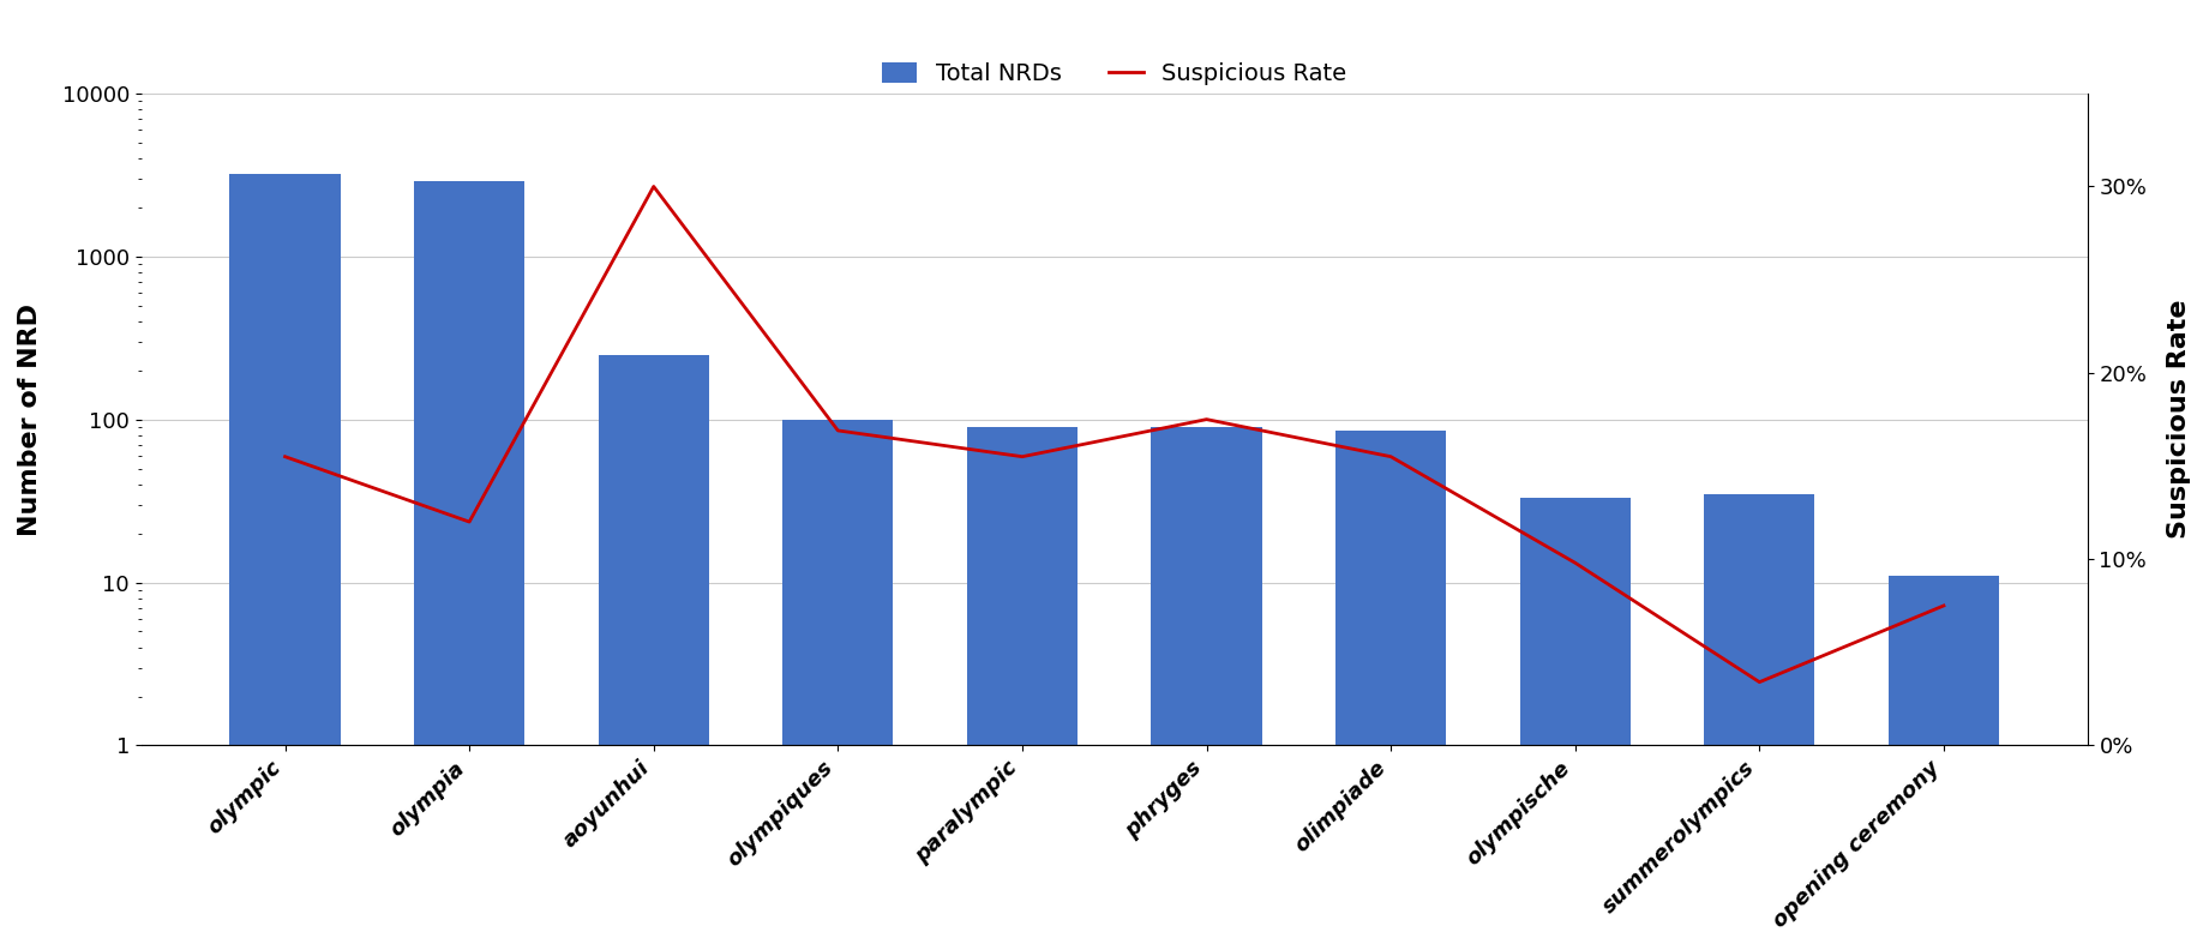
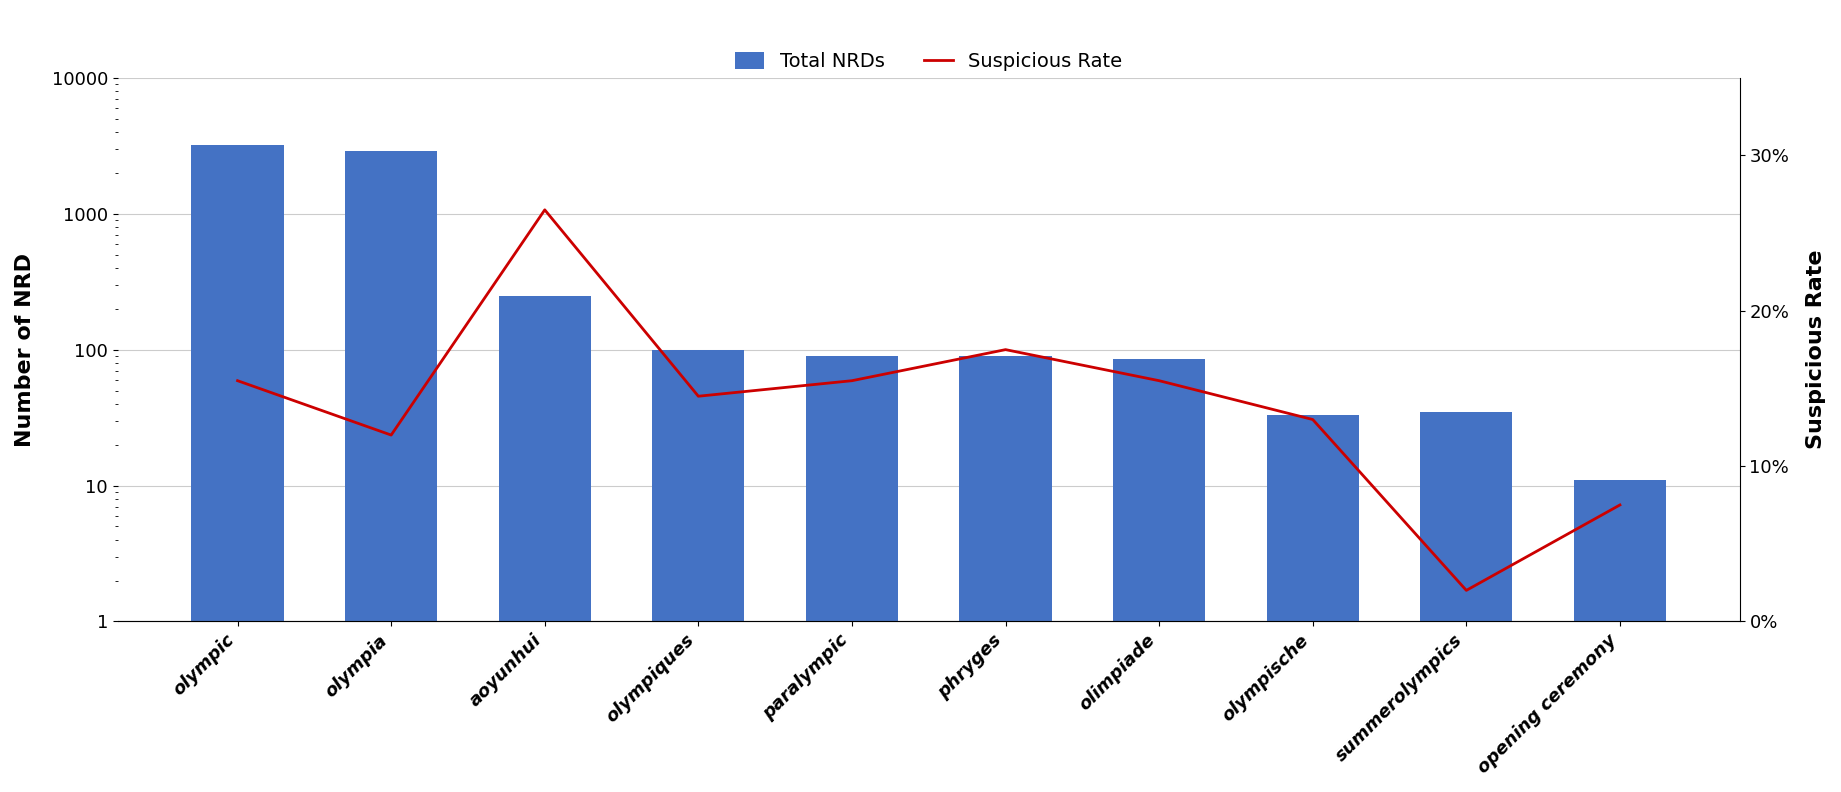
Suspicious Rate/aoyunhui: 30.0% -> 26.5%
Suspicious Rate/olympiques: 16.9% -> 14.5%
Suspicious Rate/olympische: 9.8% -> 13.0%
Suspicious Rate/summerolympics: 3.4% -> 2.0%
